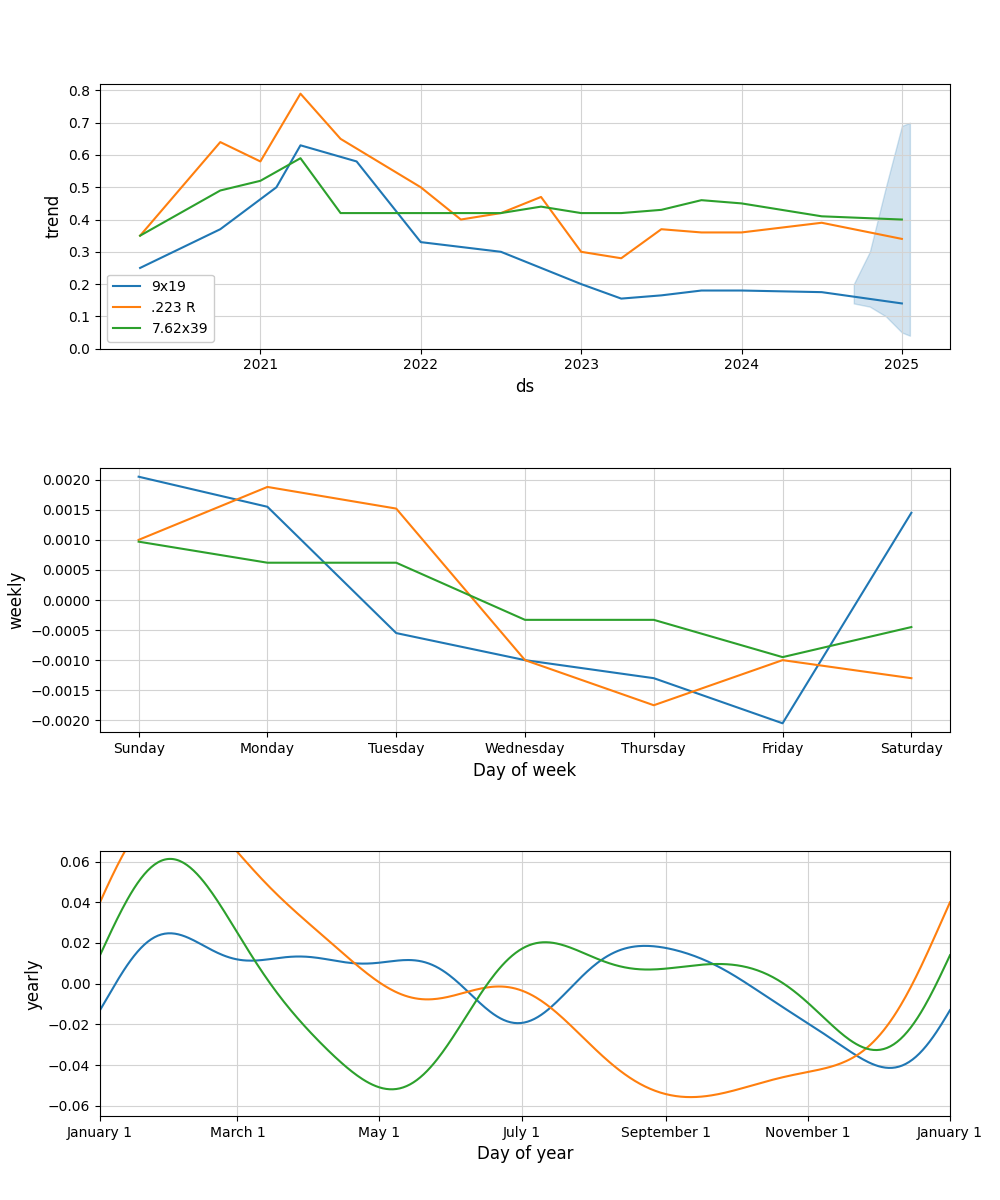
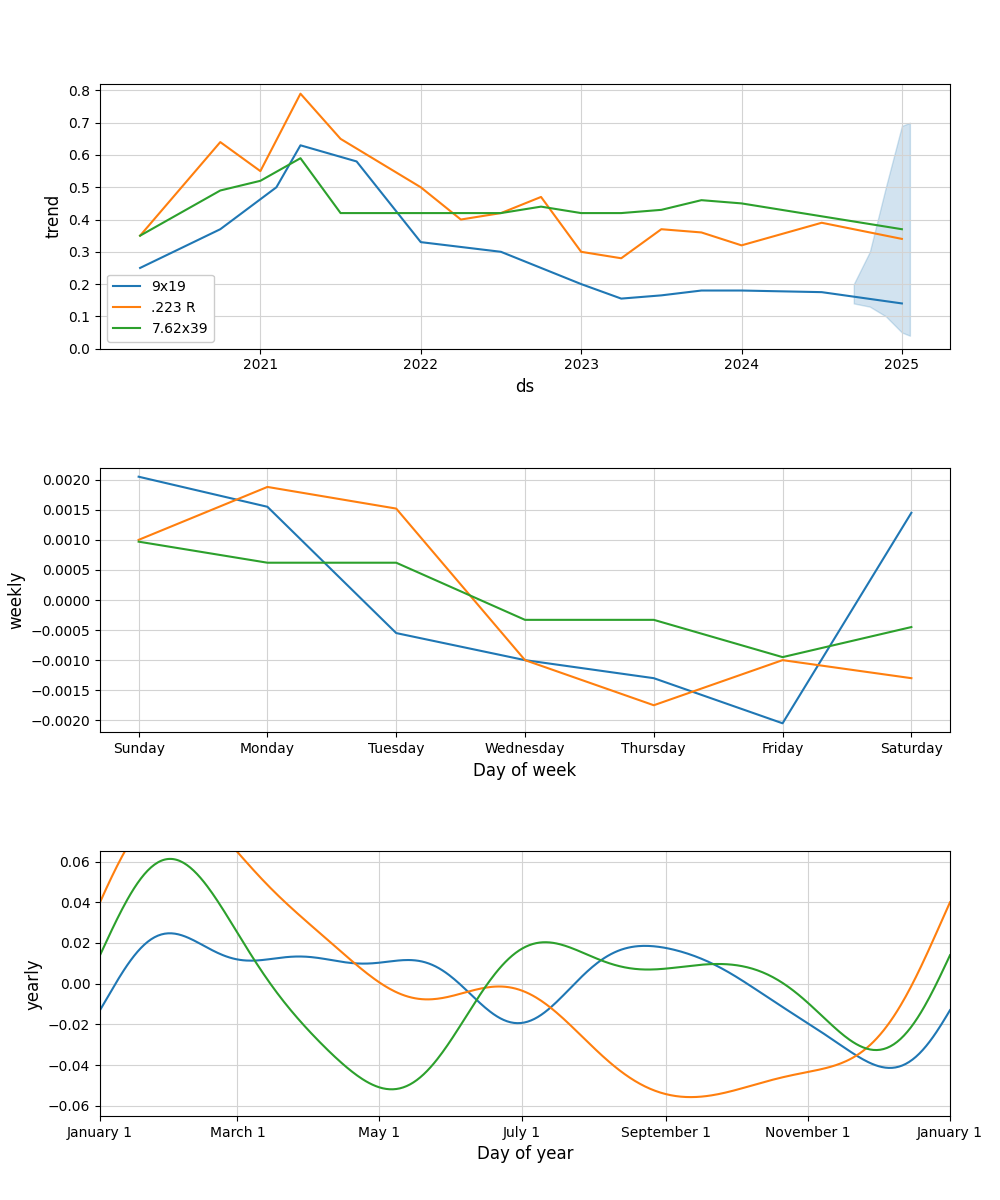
.223 R/2021: 0.58 -> 0.55
.223 R/2024: 0.36 -> 0.32
7.62x39/2025: 0.40 -> 0.37
